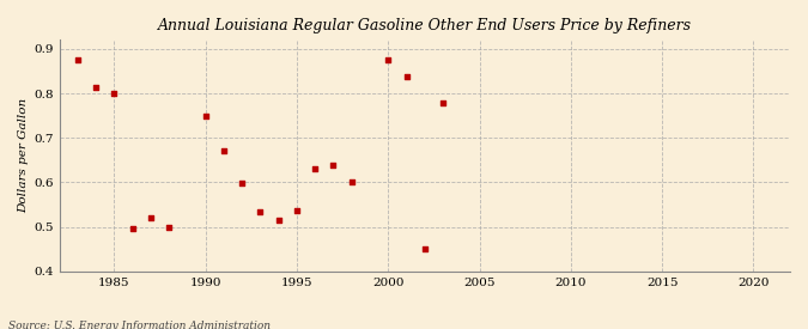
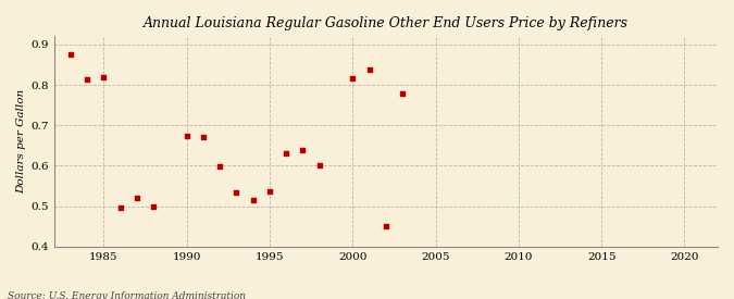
1985: 0.800 -> 0.820
1990: 0.748 -> 0.675
2000: 0.875 -> 0.815
